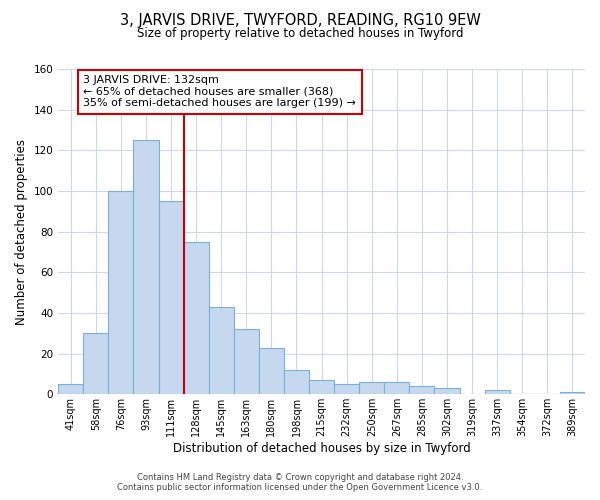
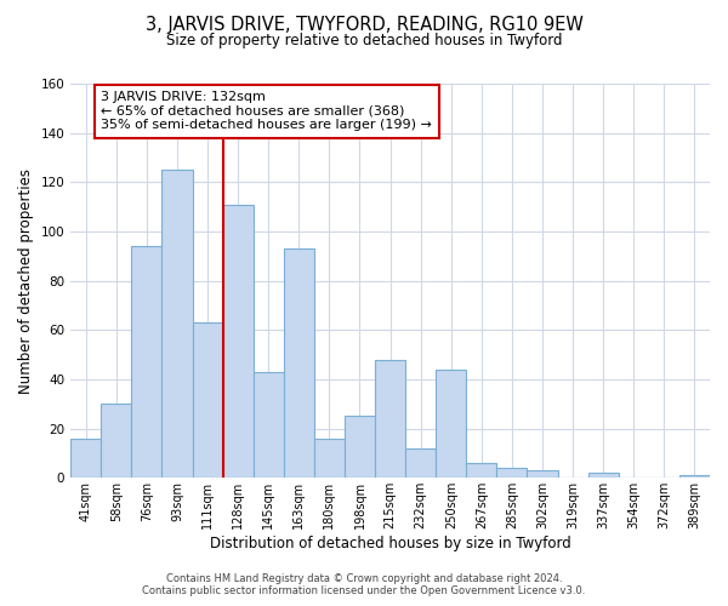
41sqm: 5 -> 16
76sqm: 100 -> 94
111sqm: 95 -> 63
128sqm: 75 -> 111
163sqm: 32 -> 93
180sqm: 23 -> 16
198sqm: 12 -> 25
215sqm: 7 -> 48
232sqm: 5 -> 12
250sqm: 6 -> 44
